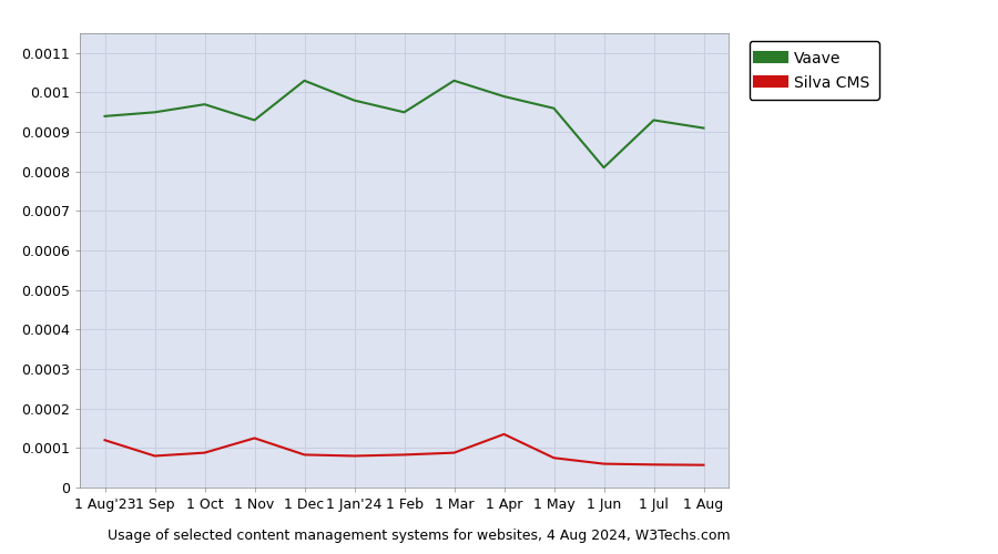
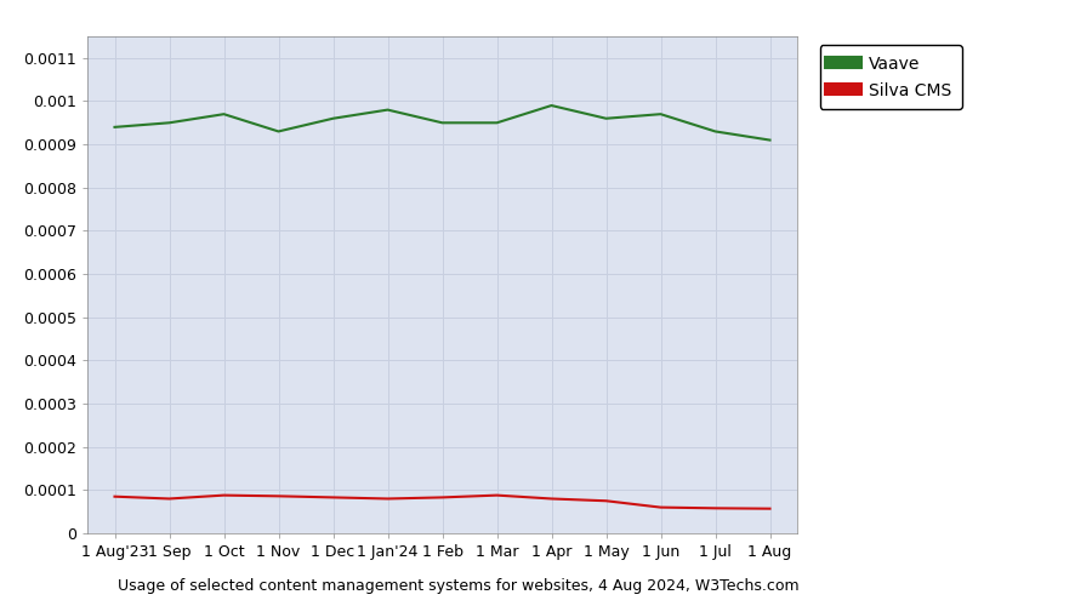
Silva CMS/1 Aug'23: 0.000120 -> 0.000085
Silva CMS/1 Nov: 0.000125 -> 0.000086
Vaave/1 Dec: 0.00103 -> 0.00096
Vaave/1 Mar: 0.00103 -> 0.00095
Silva CMS/1 Apr: 0.000135 -> 0.000080
Vaave/1 Jun: 0.00081 -> 0.00097
